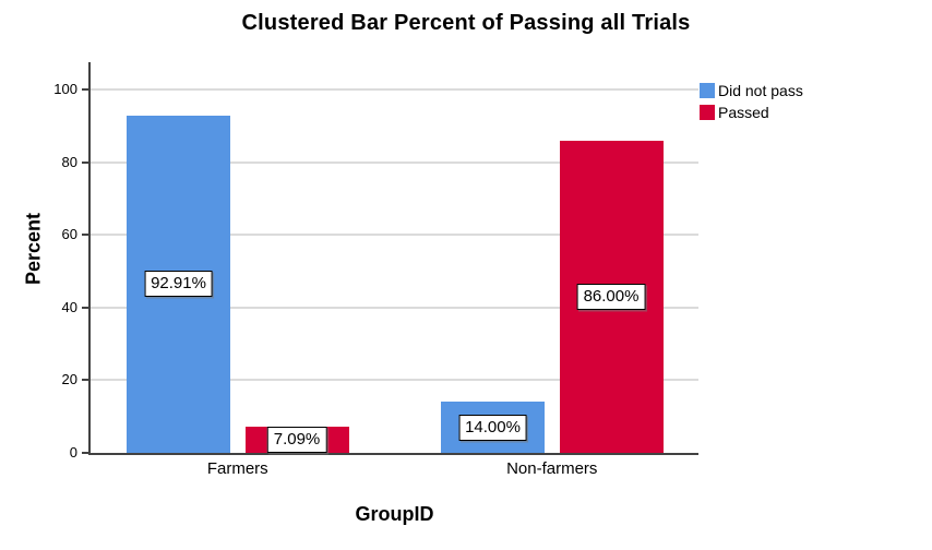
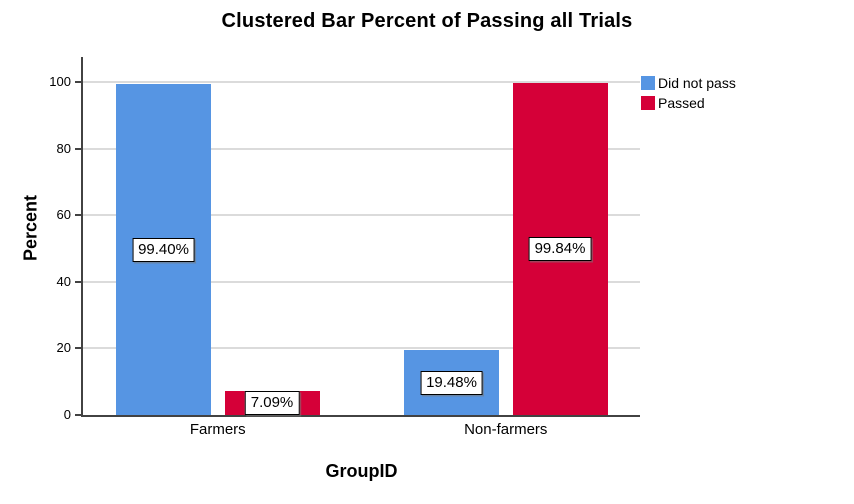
Did not pass/Farmers: 92.91% -> 99.40%
Did not pass/Non-farmers: 14.00% -> 19.48%
Passed/Non-farmers: 86.00% -> 99.84%
